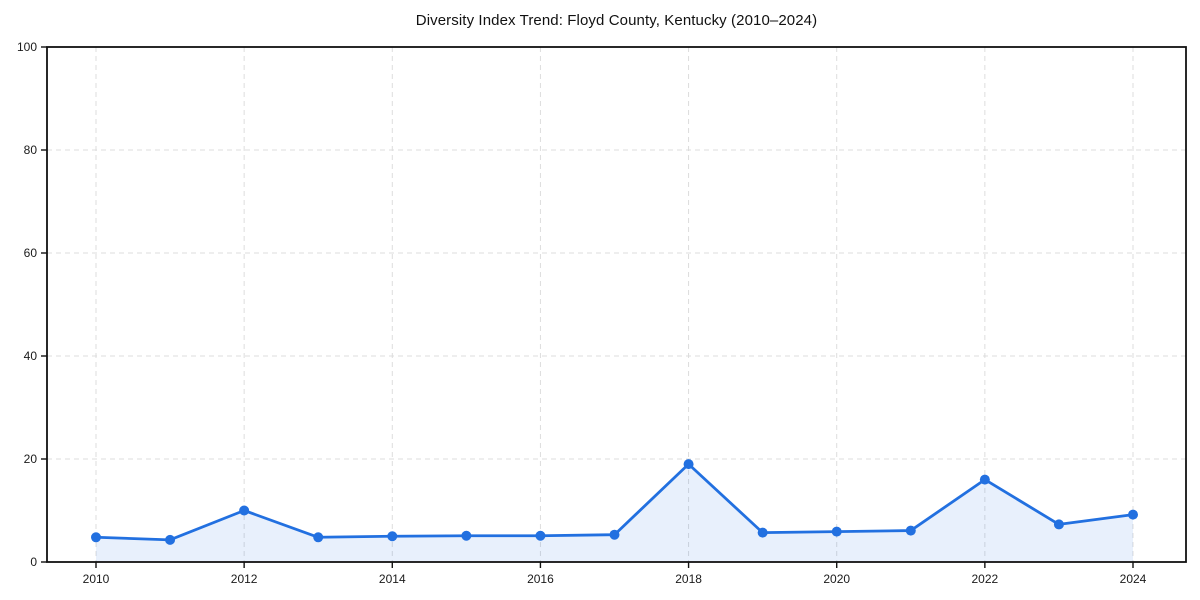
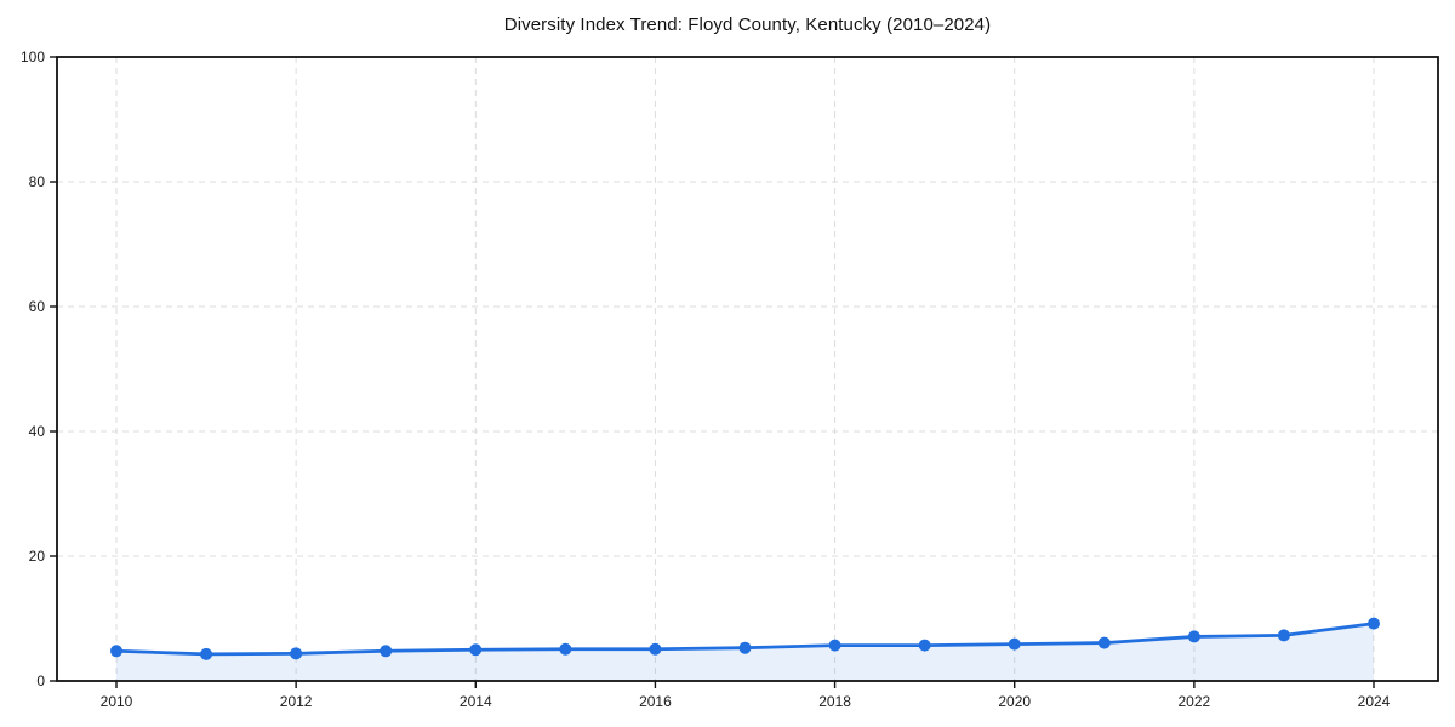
2012: 10 -> 4
2018: 19 -> 6
2022: 16 -> 7
